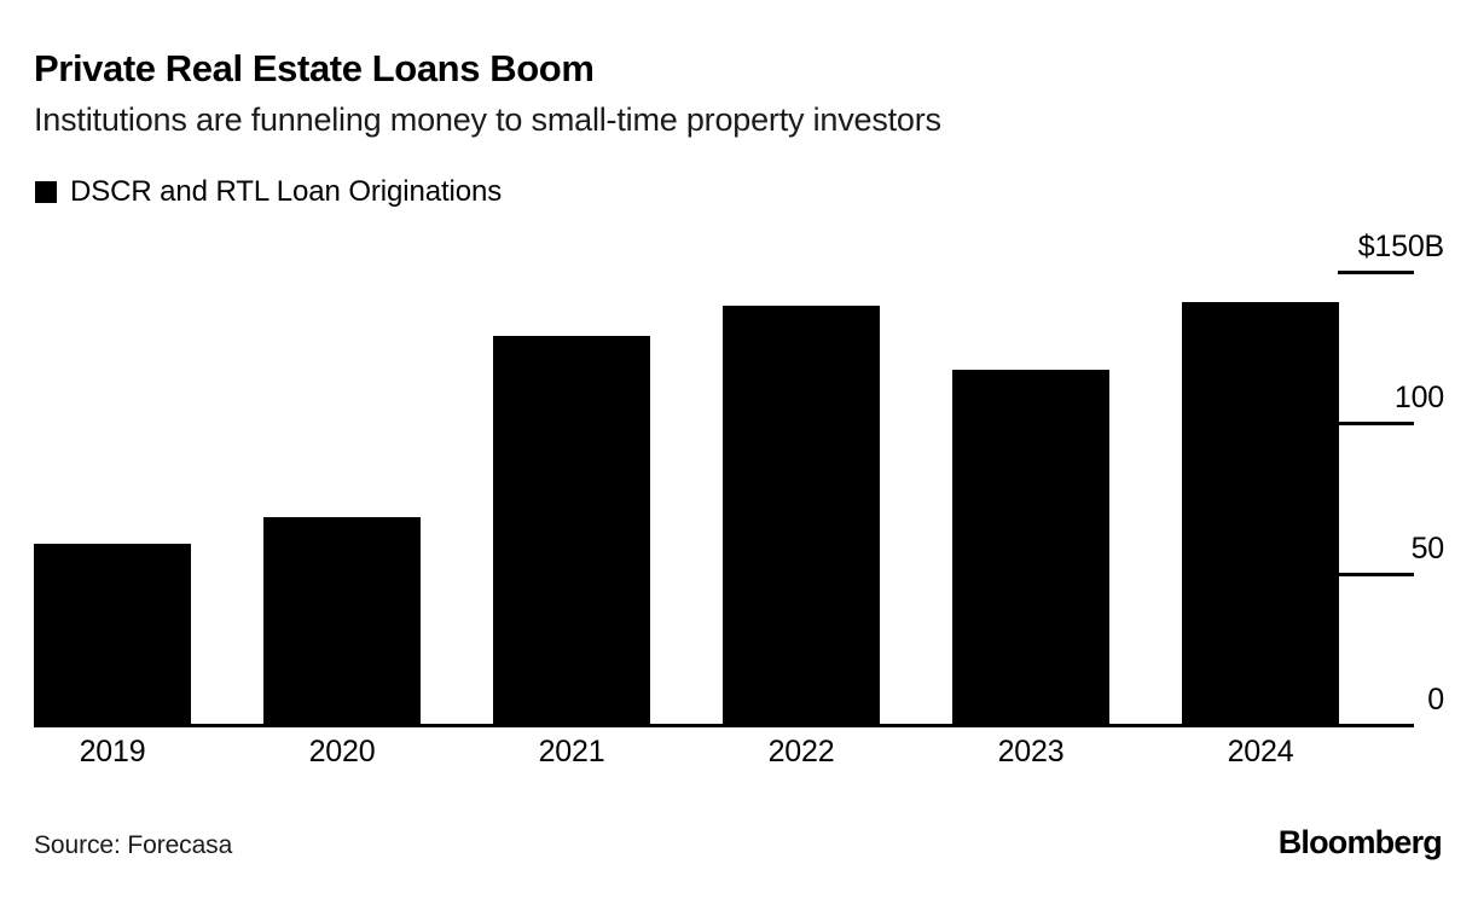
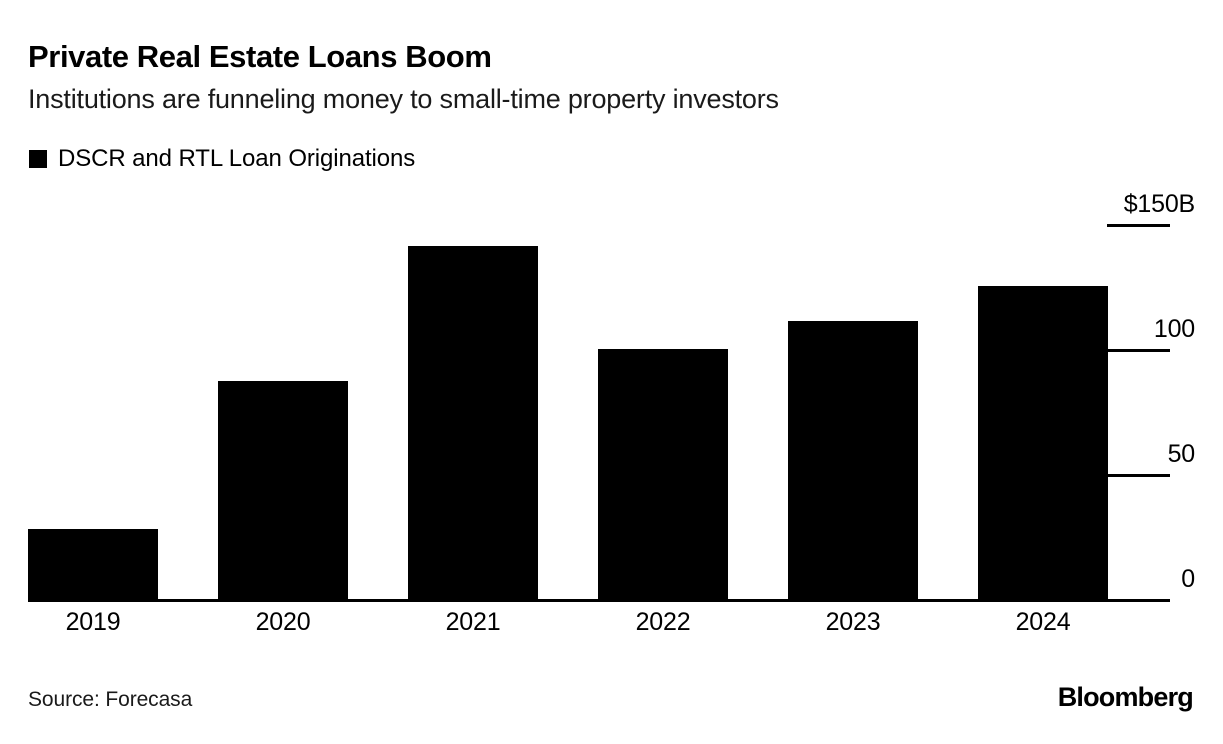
2019: $60B -> $28B
2020: $68B -> $87B
2021: $128B -> $141B
2022: $138B -> $100B
2023: $117B -> $111B
2024: $140B -> $125B
